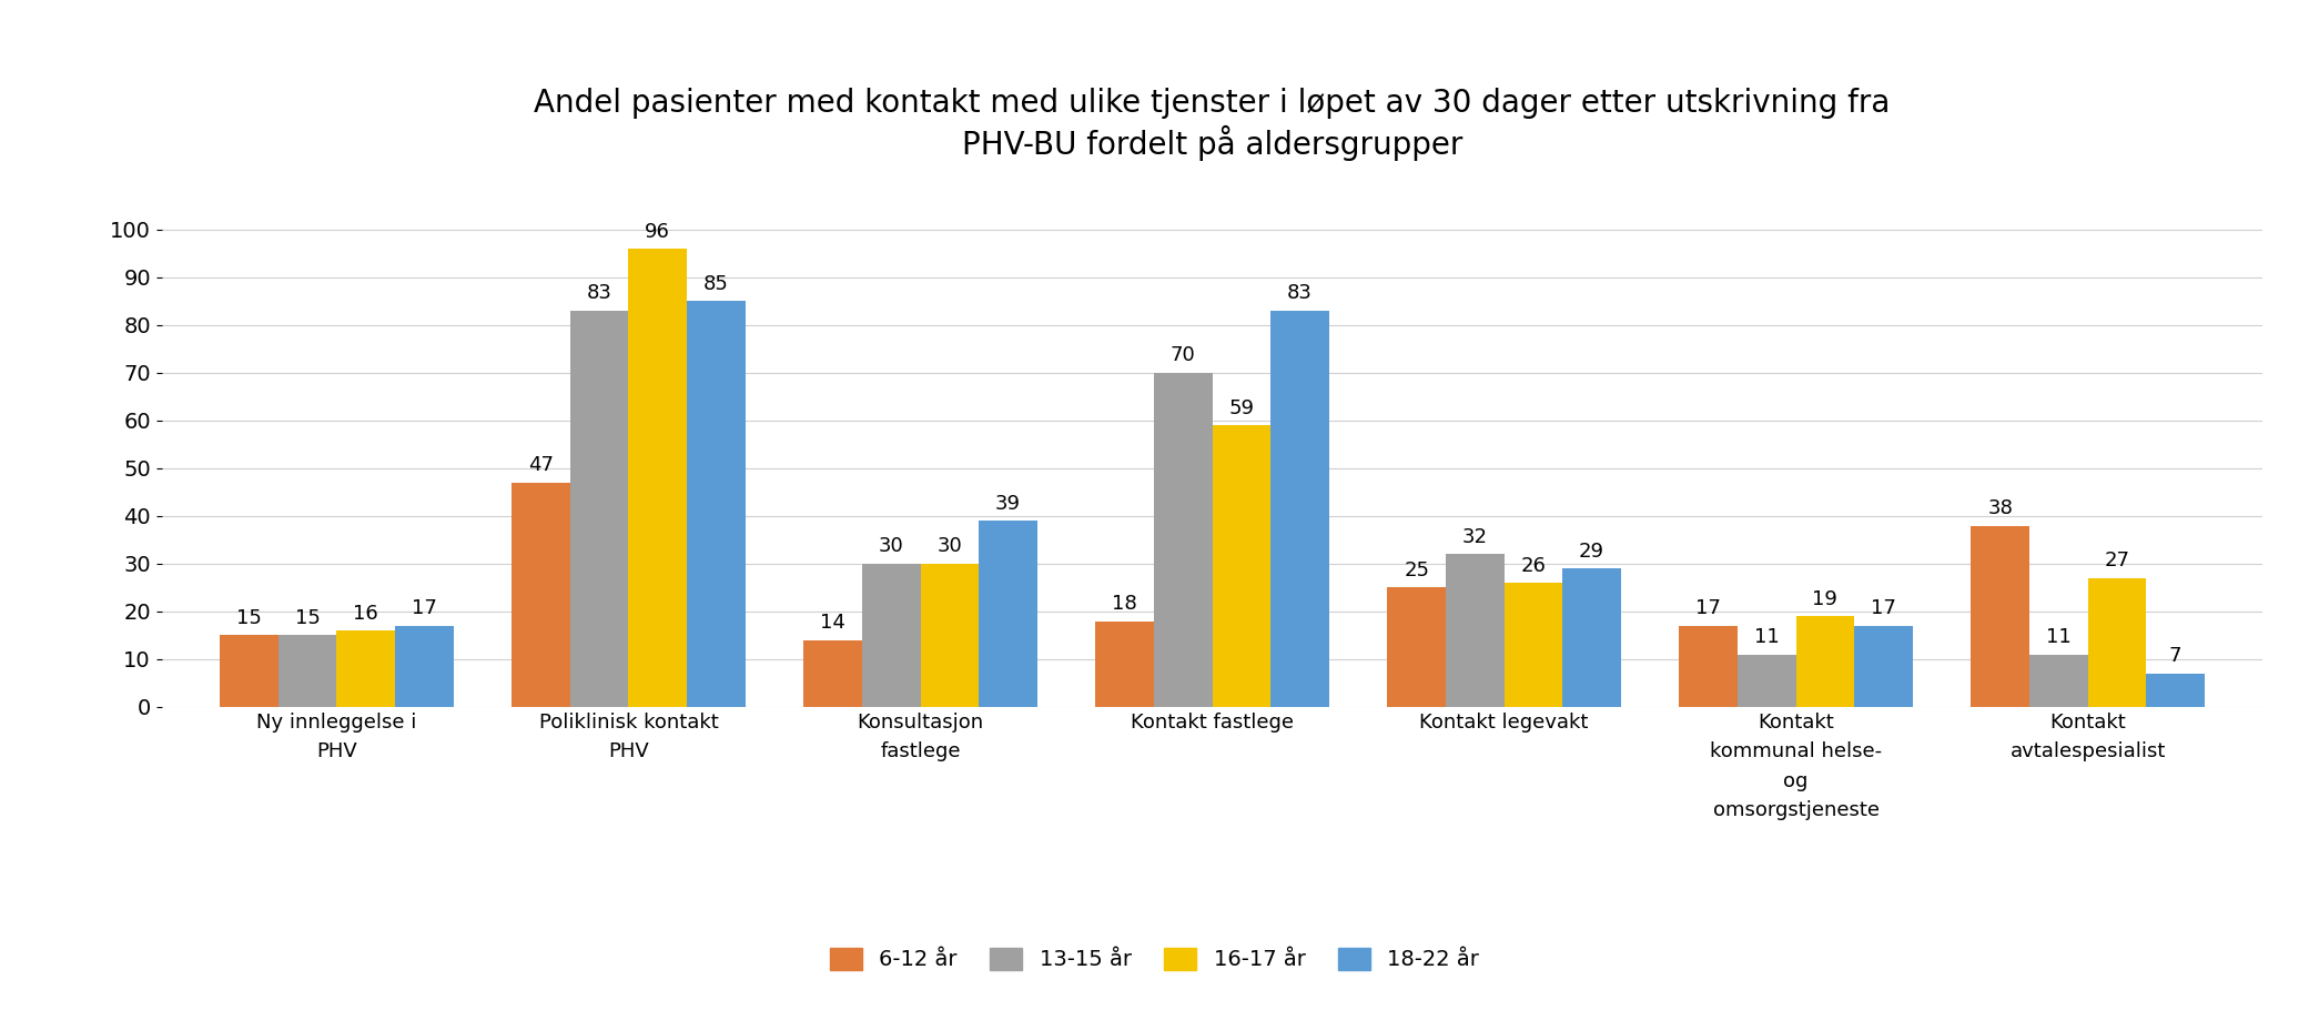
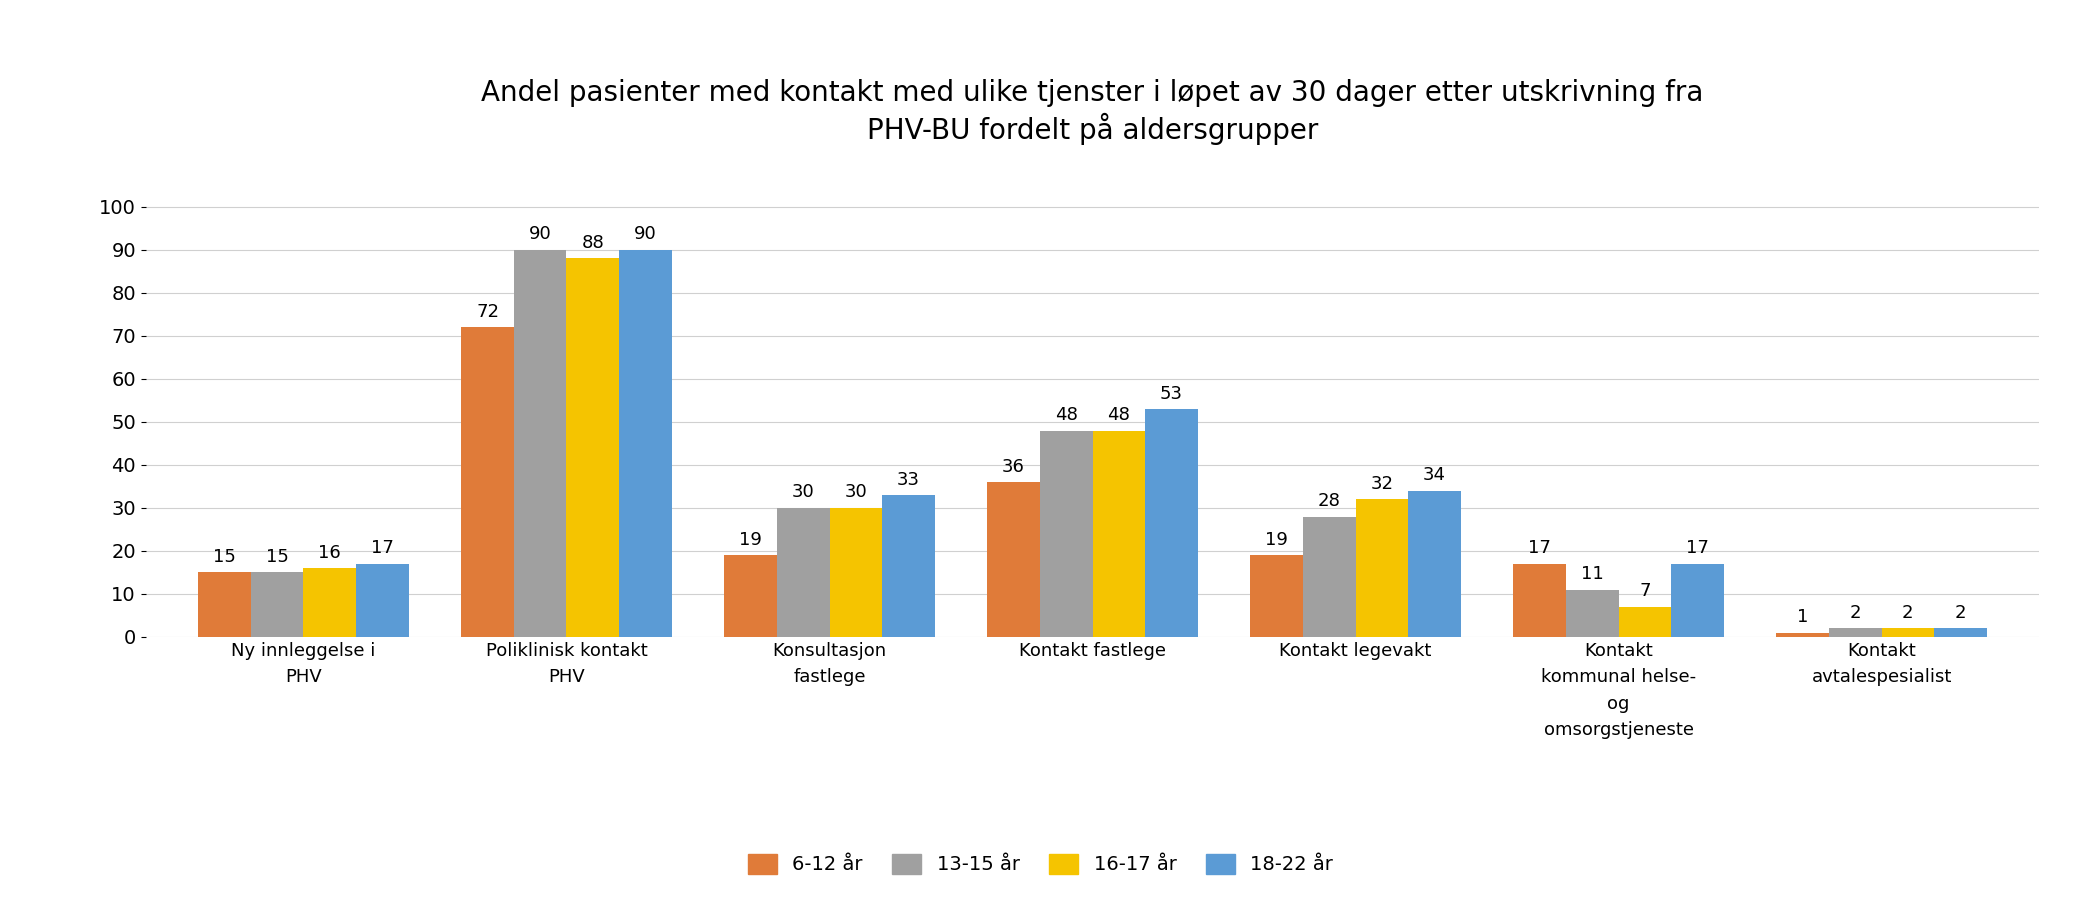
6-12 år/Poliklinisk kontakt PHV: 47 -> 72
13-15 år/Poliklinisk kontakt PHV: 83 -> 90
16-17 år/Poliklinisk kontakt PHV: 96 -> 88
18-22 år/Poliklinisk kontakt PHV: 85 -> 90
6-12 år/Konsultasjon fastlege: 14 -> 19
18-22 år/Konsultasjon fastlege: 39 -> 33
6-12 år/Kontakt fastlege: 18 -> 36
13-15 år/Kontakt fastlege: 70 -> 48
16-17 år/Kontakt fastlege: 59 -> 48
18-22 år/Kontakt fastlege: 83 -> 53
6-12 år/Kontakt legevakt: 25 -> 19
13-15 år/Kontakt legevakt: 32 -> 28
16-17 år/Kontakt legevakt: 26 -> 32
18-22 år/Kontakt legevakt: 29 -> 34
16-17 år/Kontakt kommunal helse- og omsorgstjeneste: 19 -> 7
6-12 år/Kontakt avtalespesialist: 38 -> 1
13-15 år/Kontakt avtalespesialist: 11 -> 2
16-17 år/Kontakt avtalespesialist: 27 -> 2
18-22 år/Kontakt avtalespesialist: 7 -> 2
